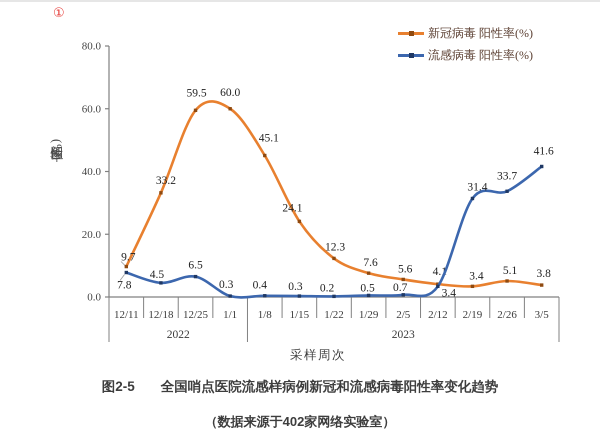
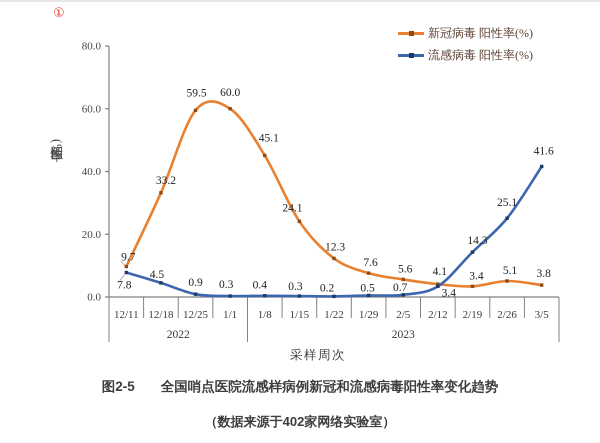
流感病毒 阳性率(%)/12/25: 6.5 -> 0.9
流感病毒 阳性率(%)/2/19: 31.4 -> 14.3
流感病毒 阳性率(%)/2/26: 33.7 -> 25.1
